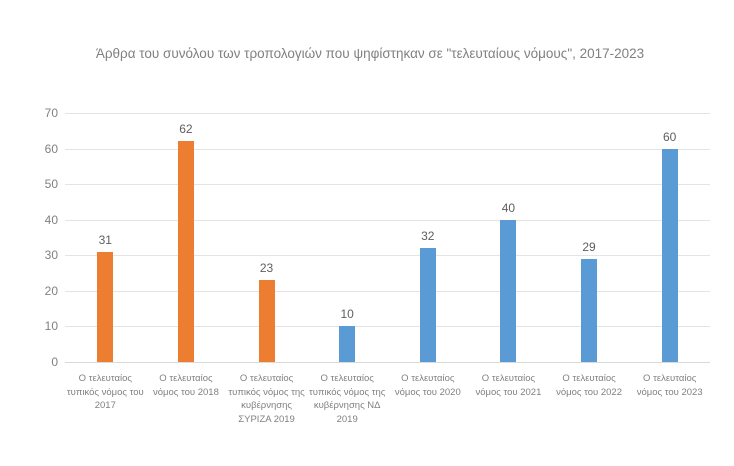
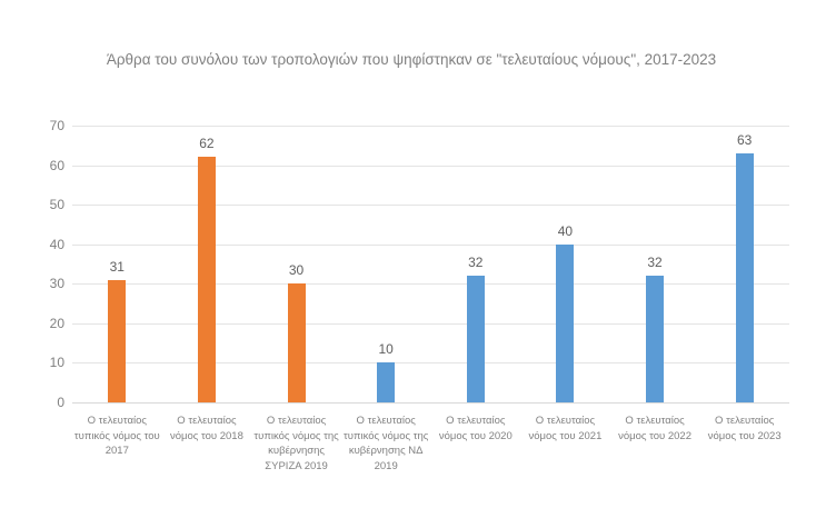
Ο τελευταίος τυπικός νόμος της κυβέρνησης ΣΥΡΙΖΑ 2019: 23 -> 30
Ο τελευταίος νόμος του 2022: 29 -> 32
Ο τελευταίος νόμος του 2023: 60 -> 63
